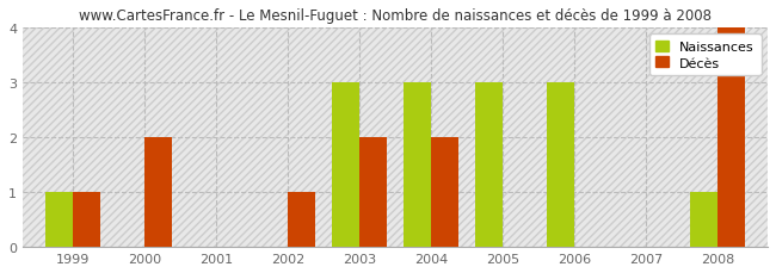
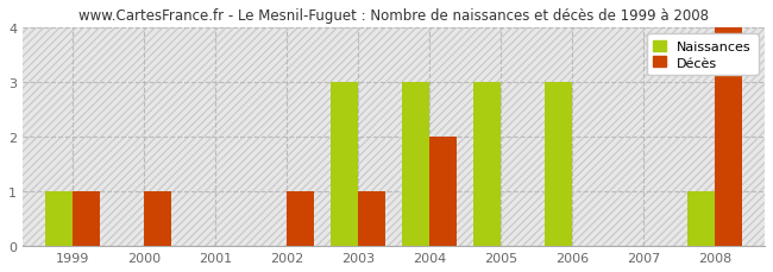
Décès/2000: 2 -> 1
Décès/2003: 2 -> 1
